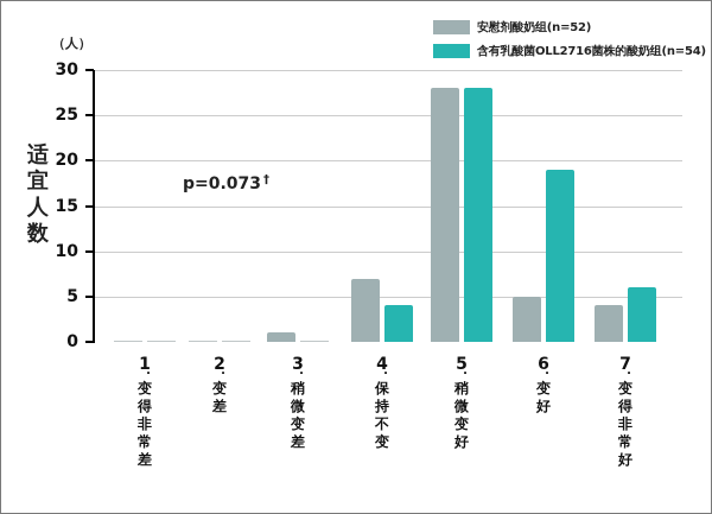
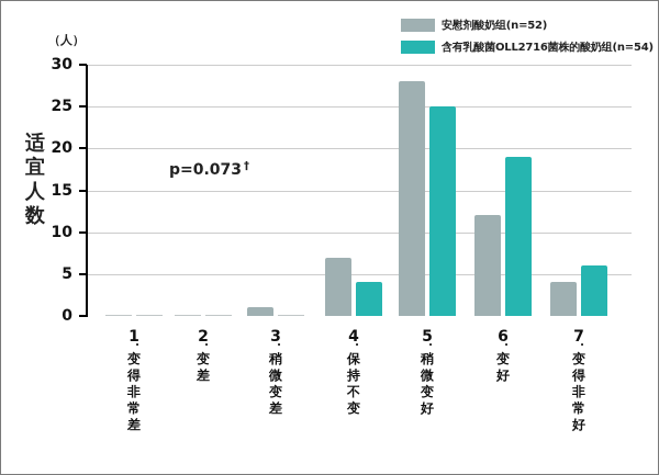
含有乳酸菌OLL2716菌株的酸奶组(n=54)/5.稍微变好: 28 -> 25
安慰剂酸奶组(n=52)/6.变好: 5 -> 12
